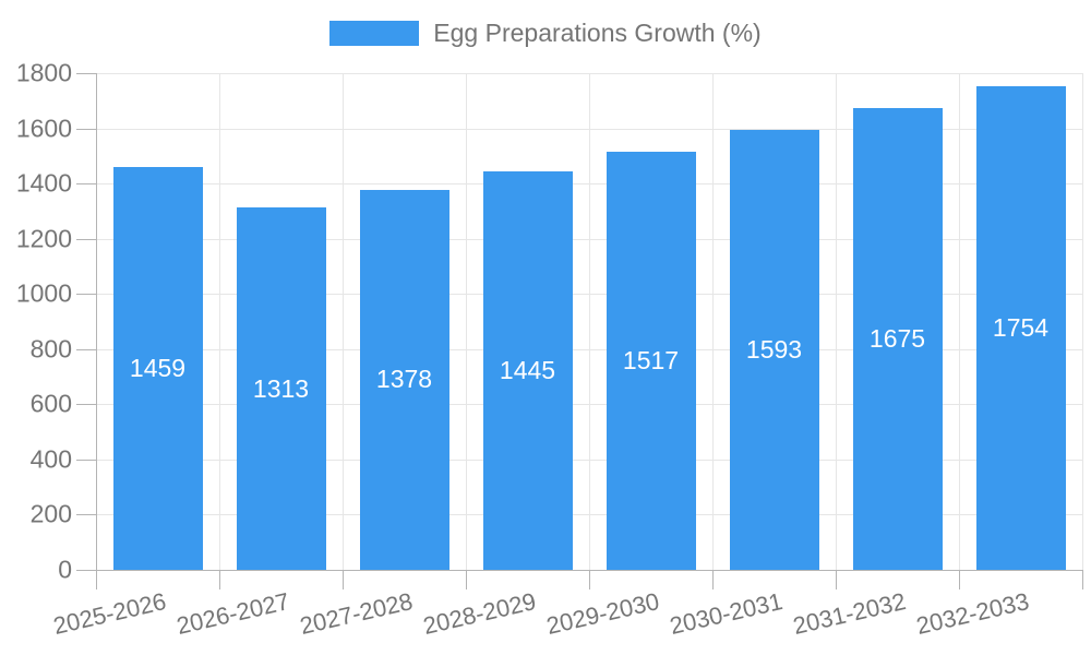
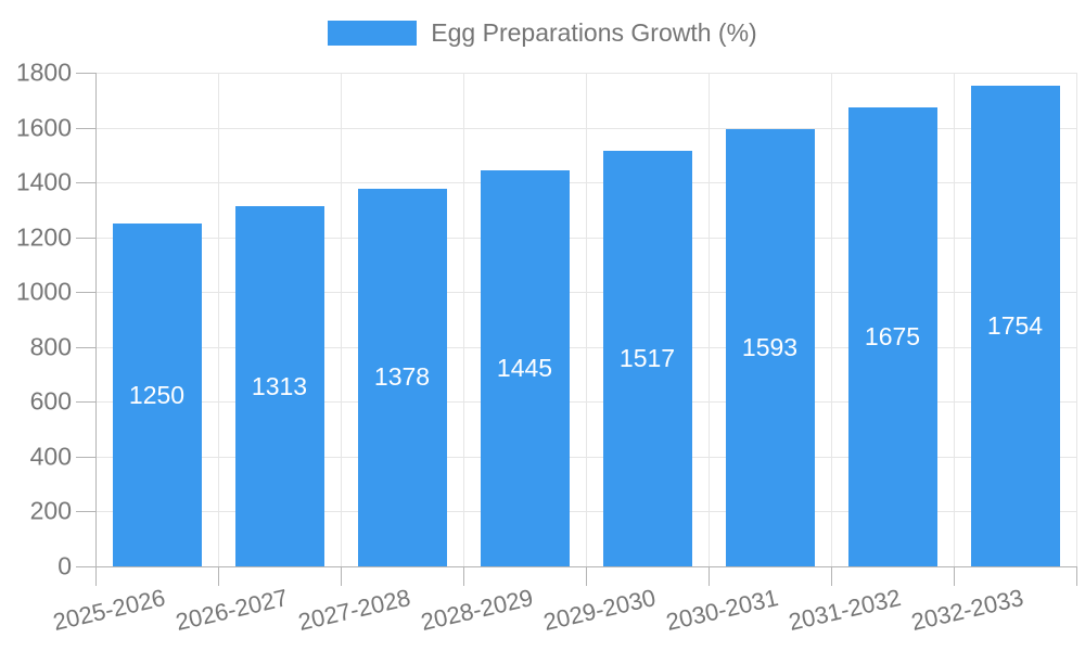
2025-2026: 1459 -> 1250
